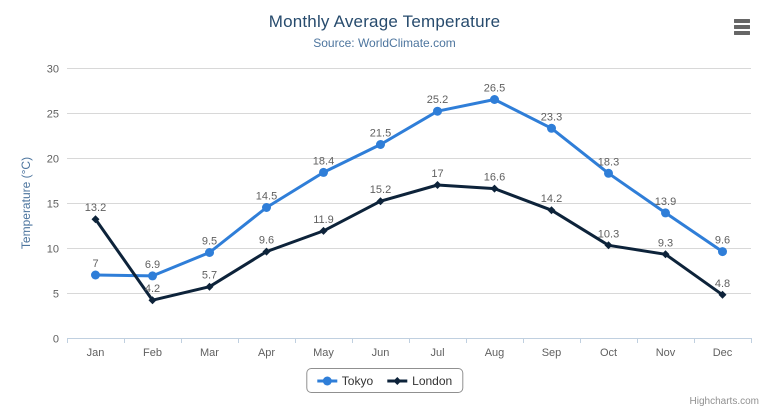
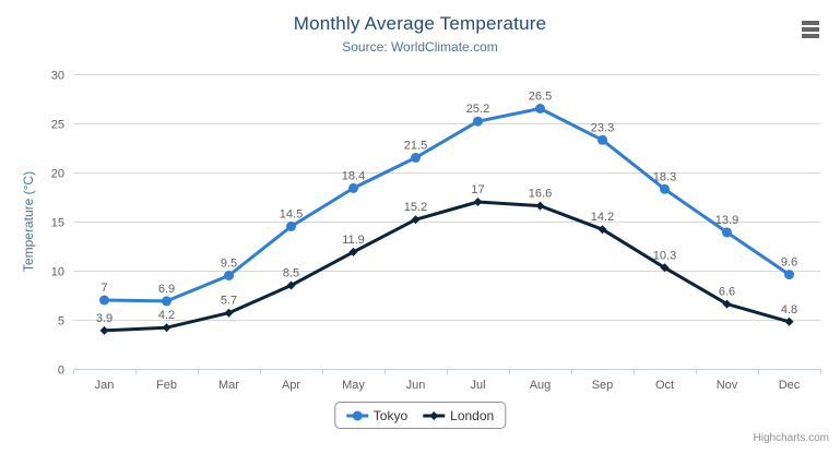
London/Jan: 13.2 -> 3.9
London/Apr: 9.6 -> 8.5
London/Nov: 9.3 -> 6.6
